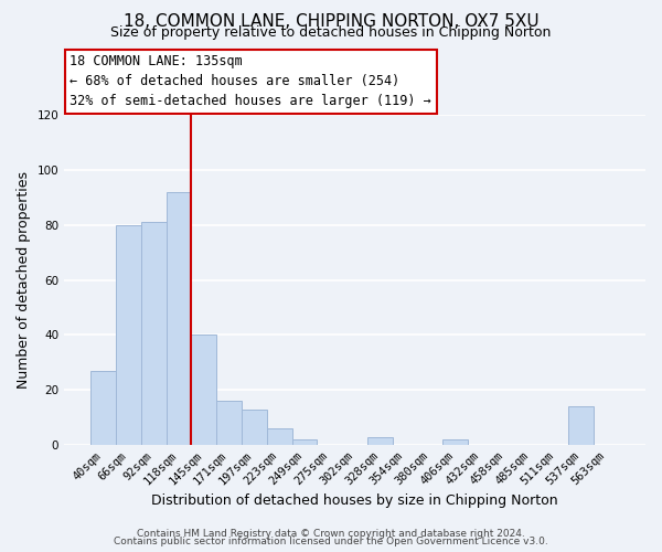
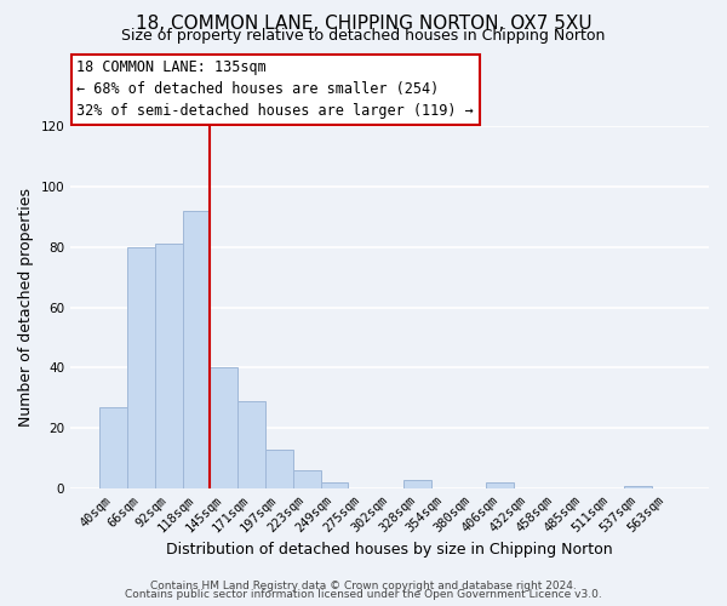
171sqm: 16 -> 29
537sqm: 14 -> 1
